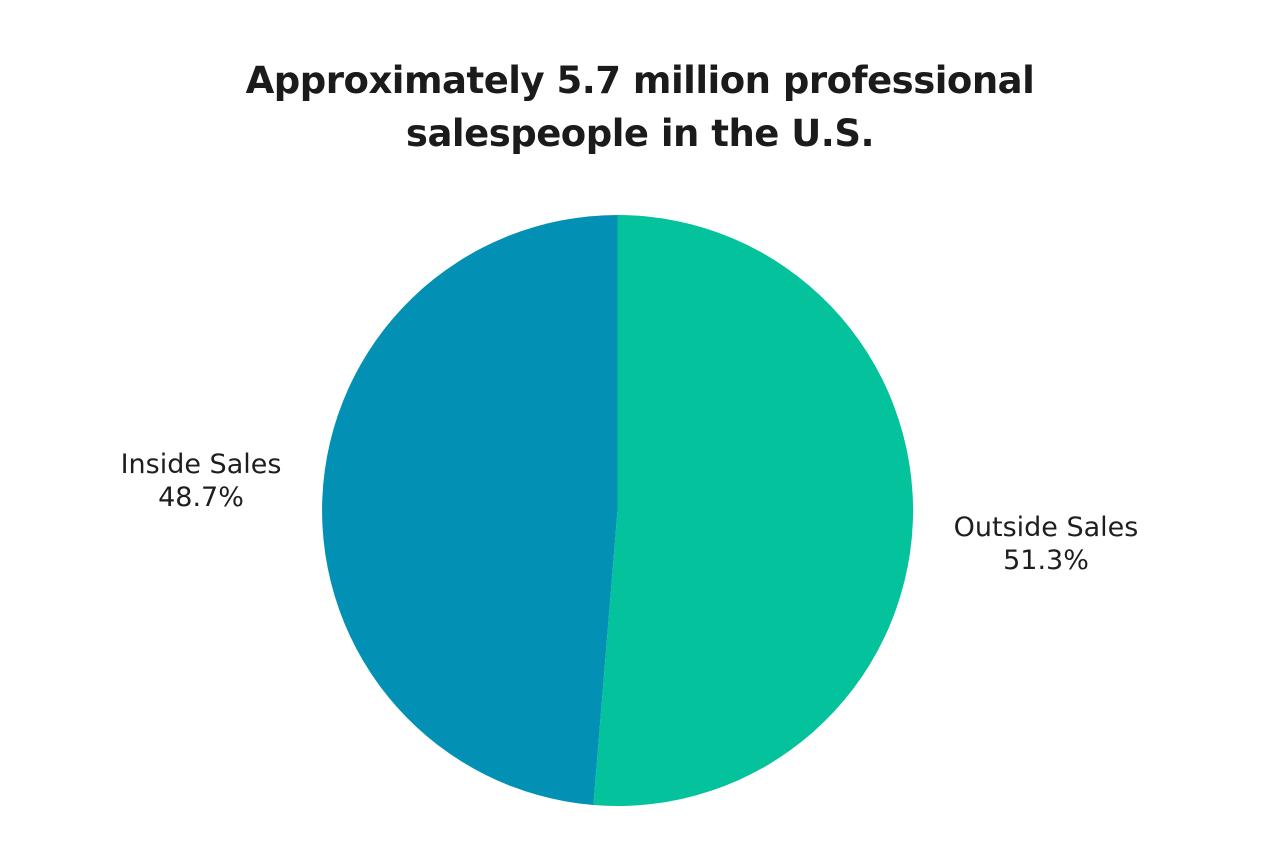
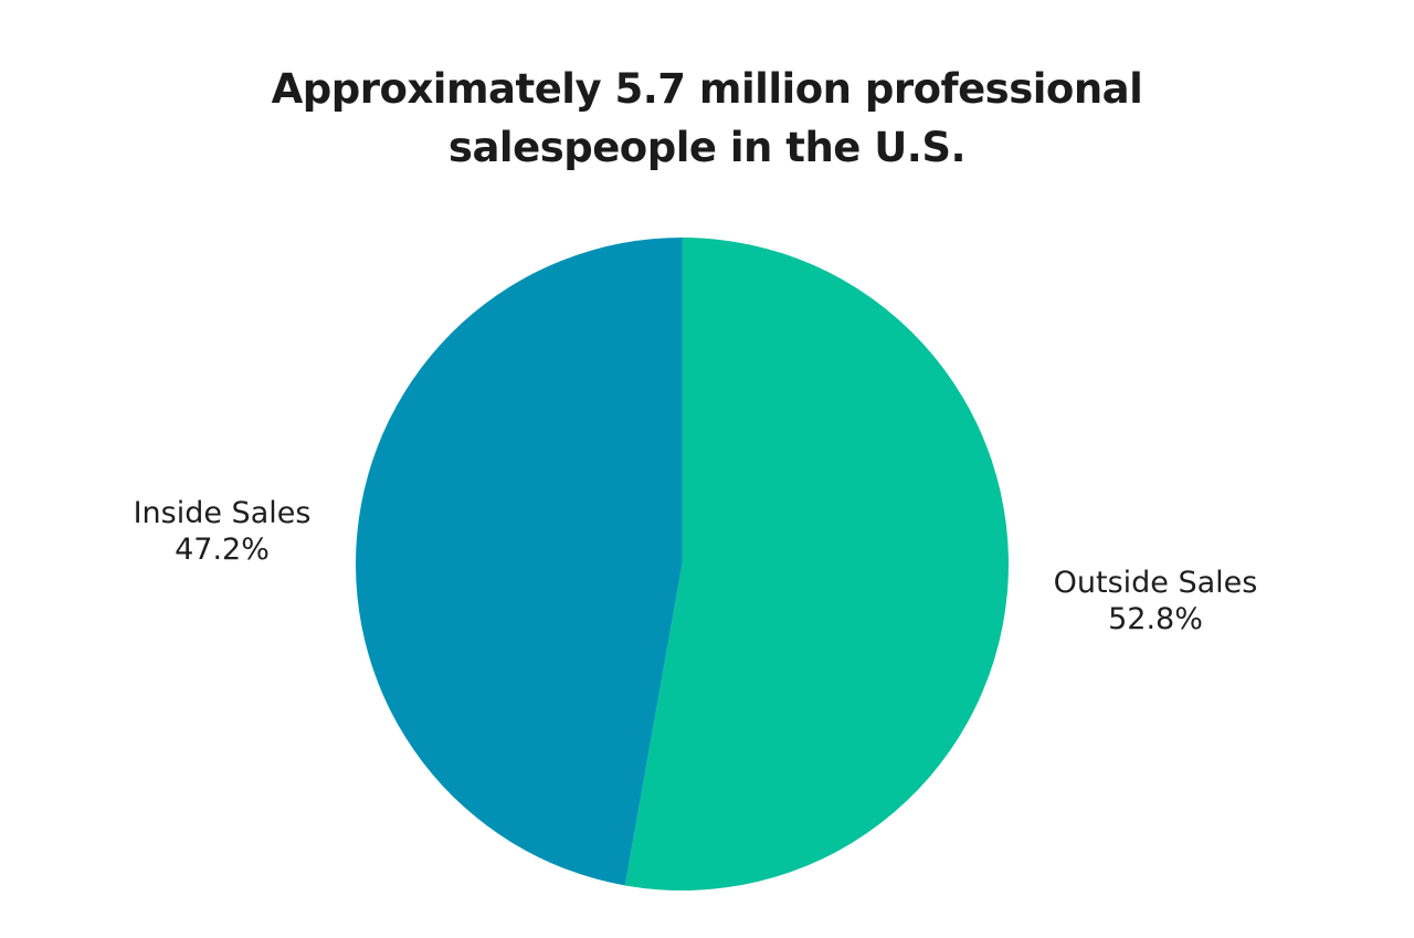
Outside Sales: 51.3% -> 52.8%
Inside Sales: 48.7% -> 47.2%
